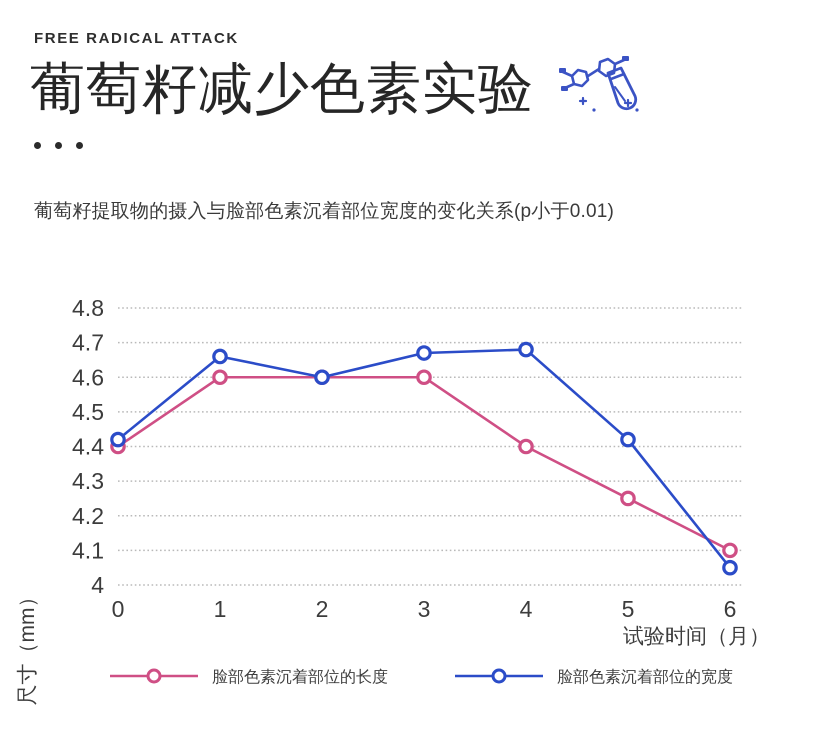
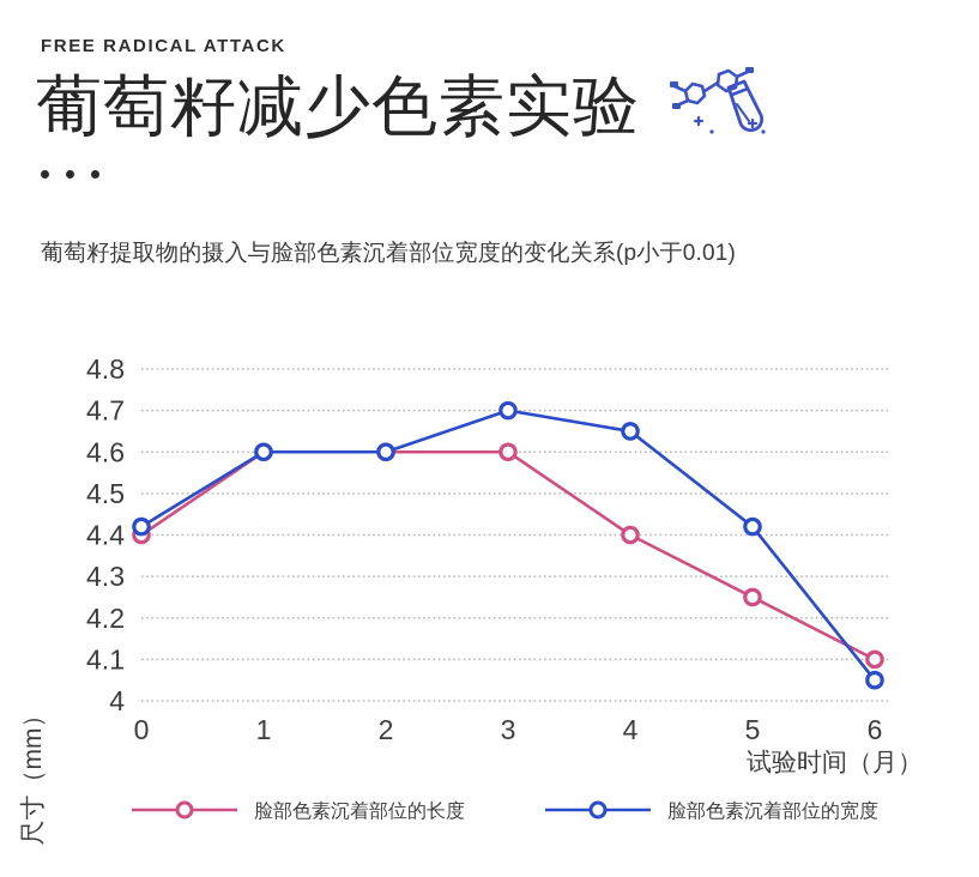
脸部色素沉着部位的宽度/1: 4.66 -> 4.60
脸部色素沉着部位的宽度/3: 4.67 -> 4.70
脸部色素沉着部位的宽度/4: 4.68 -> 4.65
